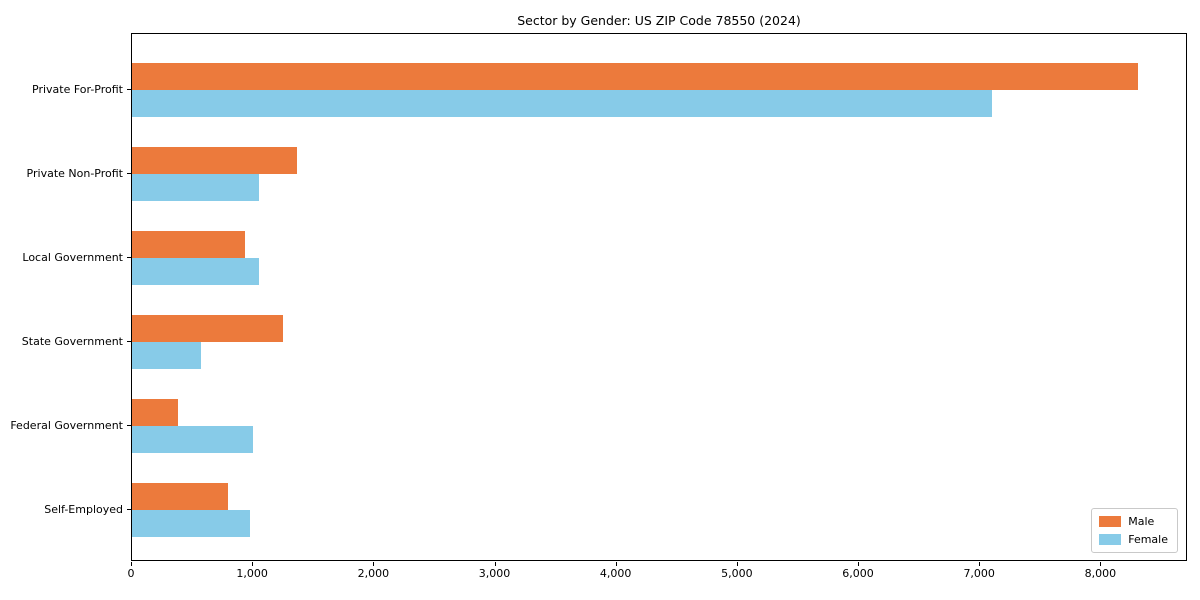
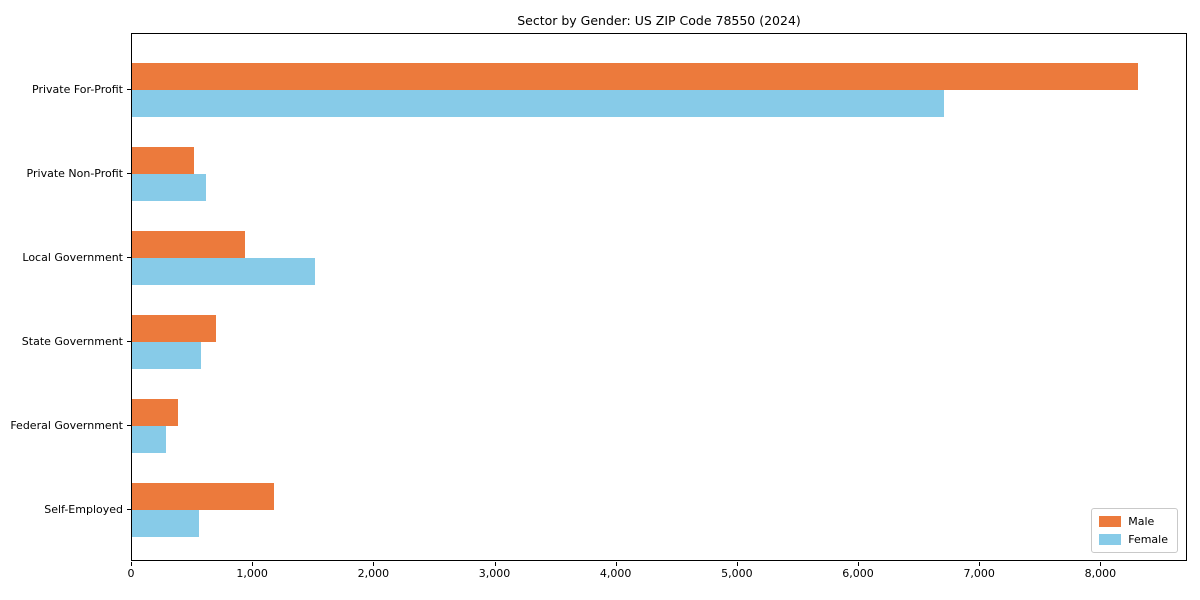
Female/Private For-Profit: 7100 -> 6700
Male/Private Non-Profit: 1360 -> 510
Female/Private Non-Profit: 1050 -> 610
Female/Local Government: 1050 -> 1510
Male/State Government: 1250 -> 690
Female/Federal Government: 1000 -> 280
Male/Self-Employed: 790 -> 1170
Female/Self-Employed: 970 -> 550
